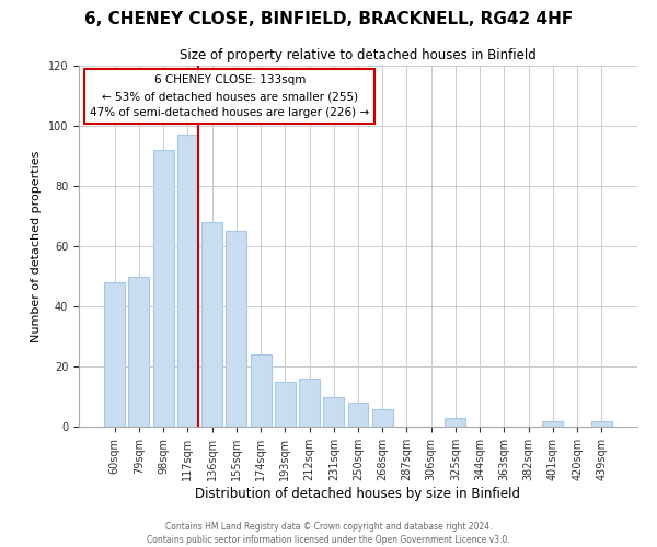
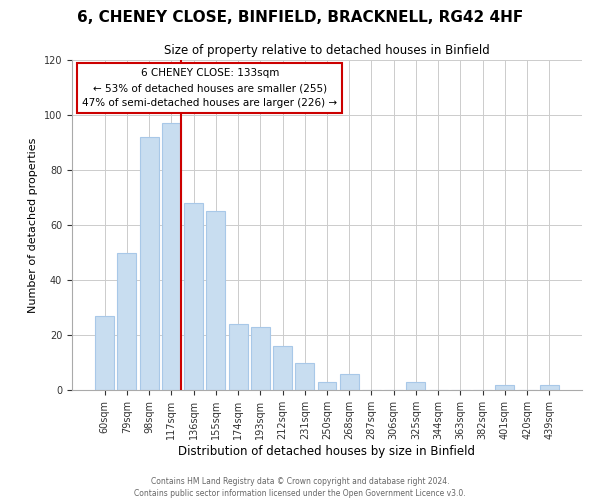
60sqm: 48 -> 27
193sqm: 15 -> 23
250sqm: 8 -> 3
